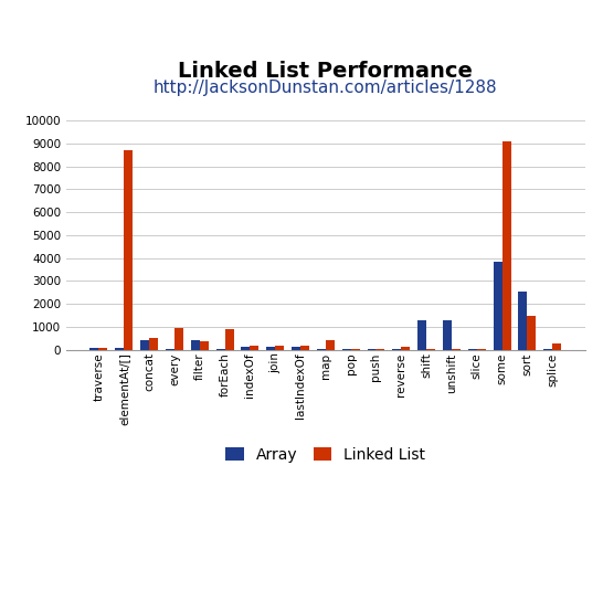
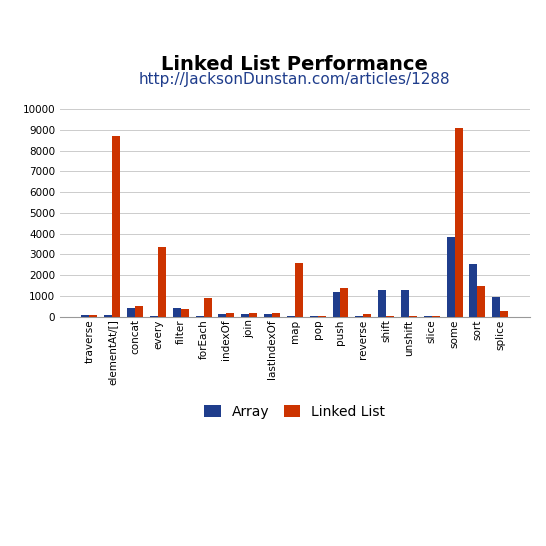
Linked List/every: 950 -> 3350
Linked List/map: 400 -> 2600
Array/push: 50 -> 1200
Linked List/push: 50 -> 1400
Array/splice: 50 -> 950
